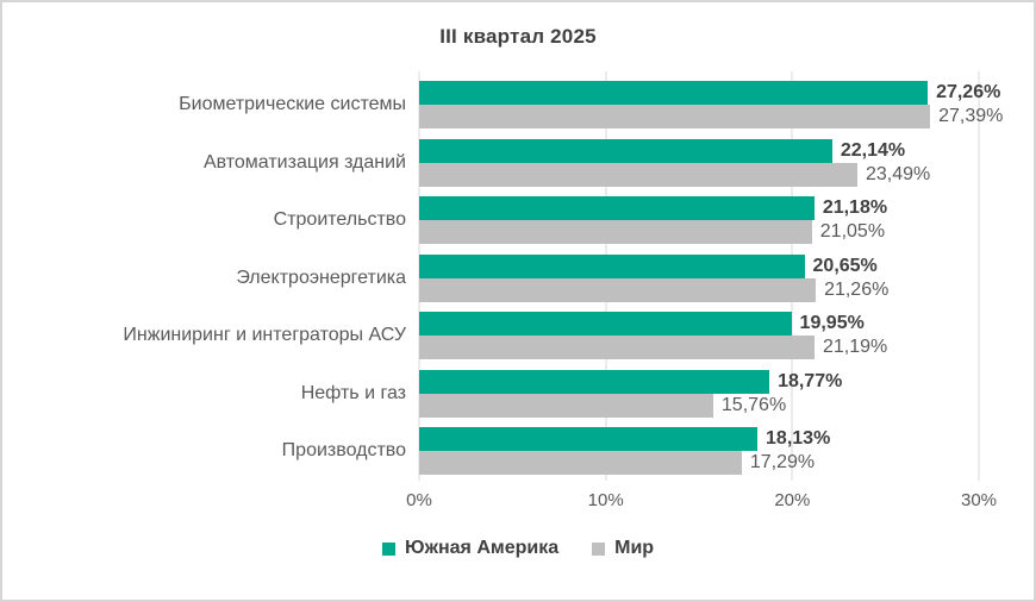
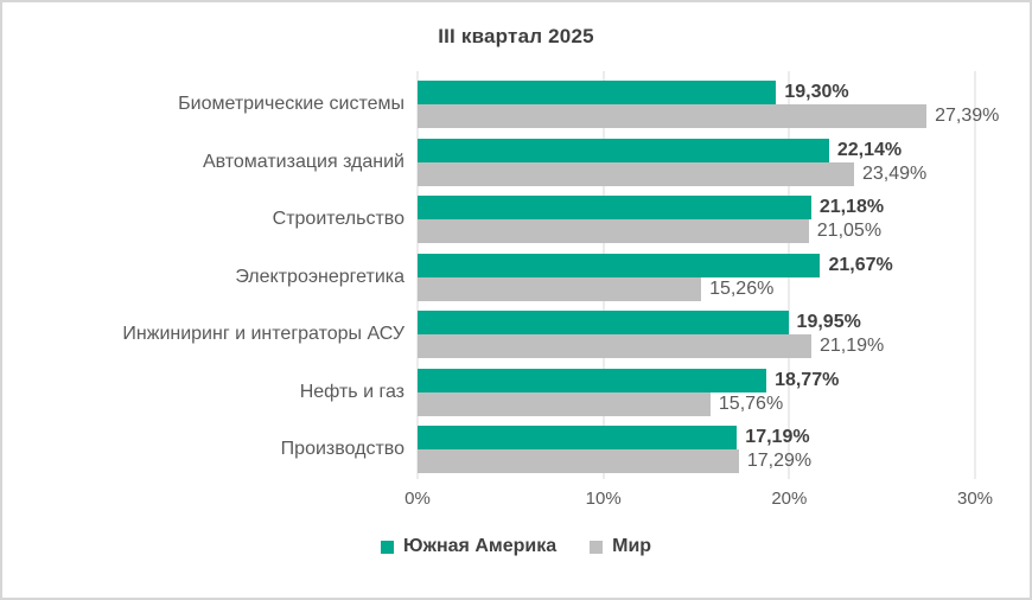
Южная Америка/Биометрические системы: 27,26% -> 19,30%
Южная Америка/Электроэнергетика: 20,65% -> 21,67%
Мир/Электроэнергетика: 21,26% -> 15,26%
Южная Америка/Производство: 18,13% -> 17,19%
